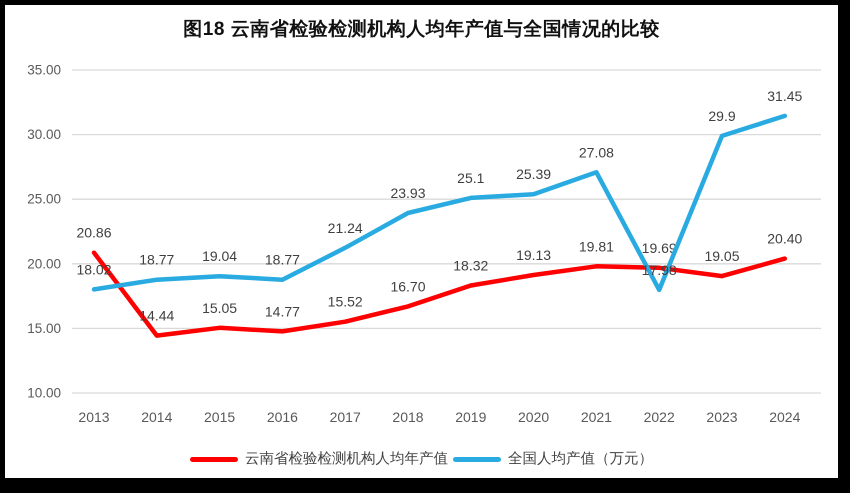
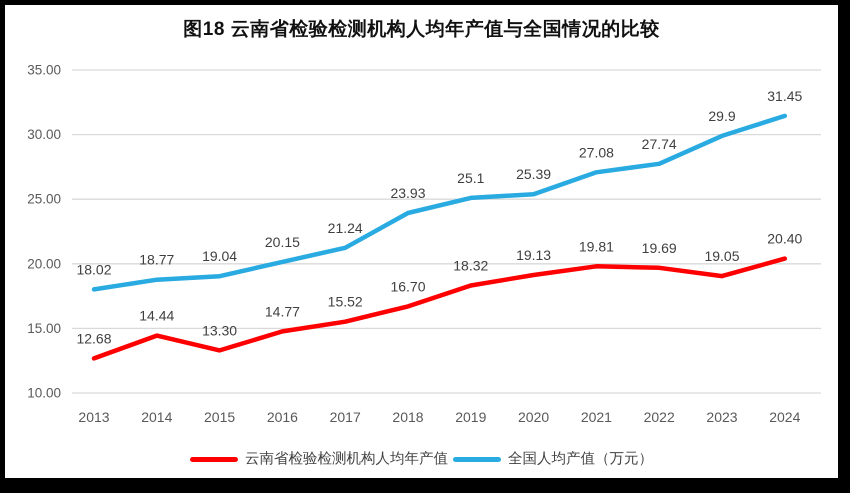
云南省检验检测机构人均年产值/2013: 20.86 -> 12.68
云南省检验检测机构人均年产值/2015: 15.05 -> 13.30
全国人均产值（万元）/2016: 18.77 -> 20.15
全国人均产值（万元）/2022: 17.98 -> 27.74
